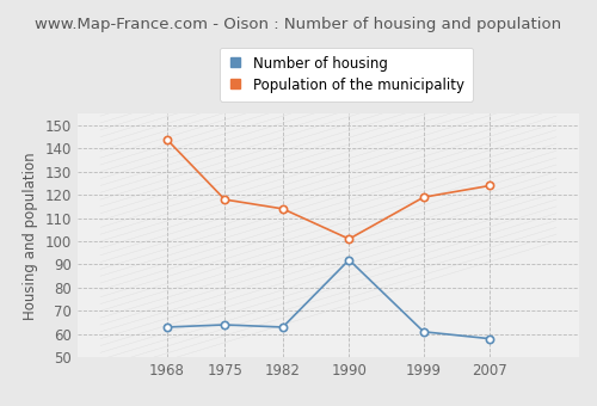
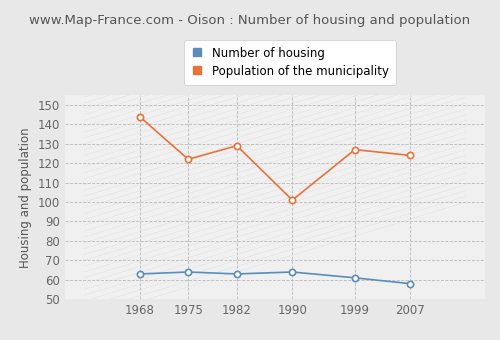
Population of the municipality/1975: 118 -> 122
Population of the municipality/1982: 114 -> 129
Number of housing/1990: 92 -> 64
Population of the municipality/1999: 119 -> 127
